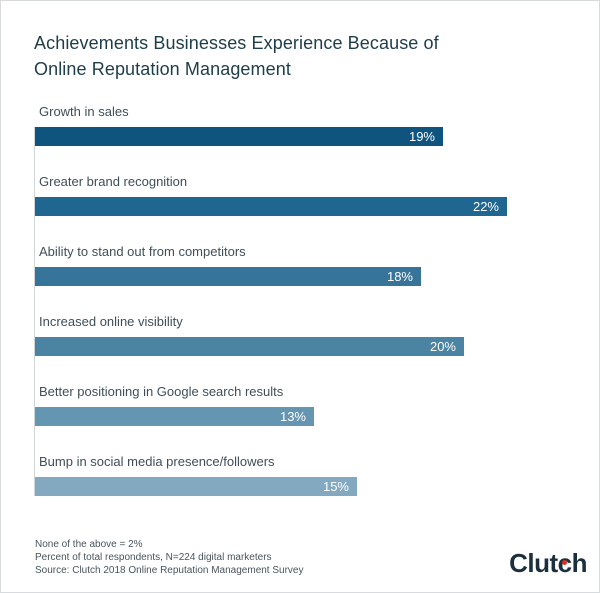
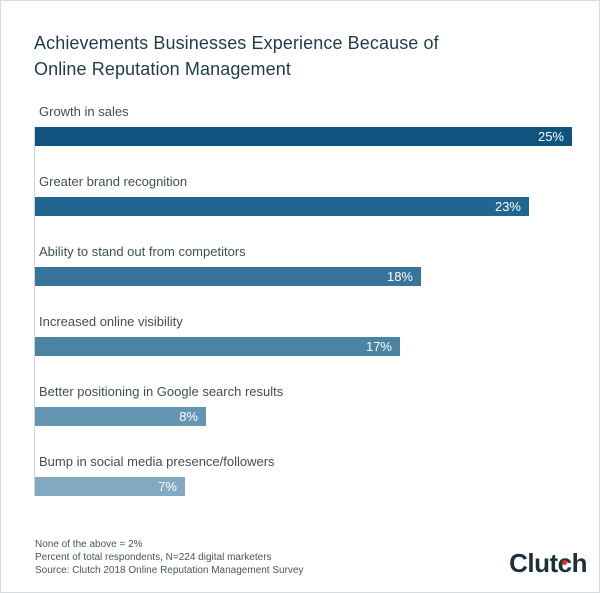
Growth in sales: 19% -> 25%
Greater brand recognition: 22% -> 23%
Increased online visibility: 20% -> 17%
Better positioning in Google search results: 13% -> 8%
Bump in social media presence/followers: 15% -> 7%
